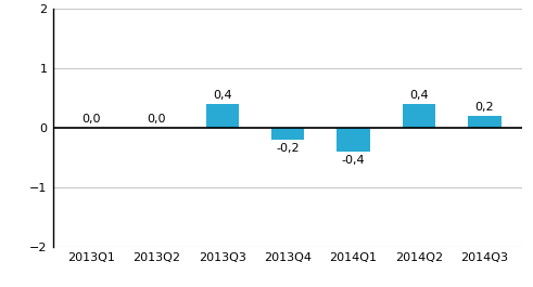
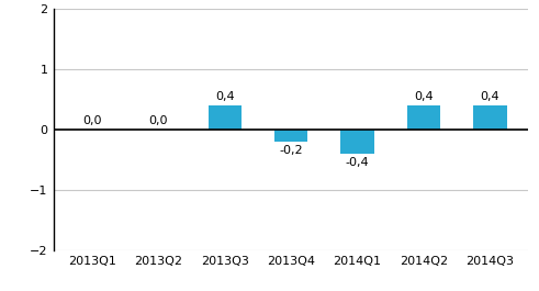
2014Q3: 0,2 -> 0,4
